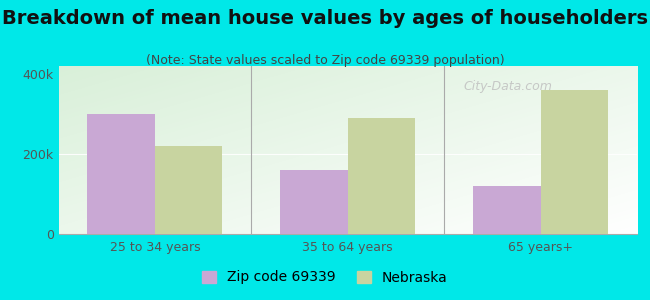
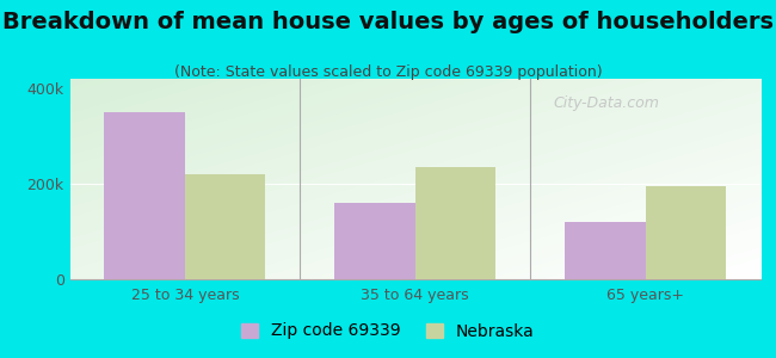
Zip code 69339/25 to 34 years: 300k -> 350k
Nebraska/35 to 64 years: 290k -> 235k
Nebraska/65 years+: 360k -> 195k
